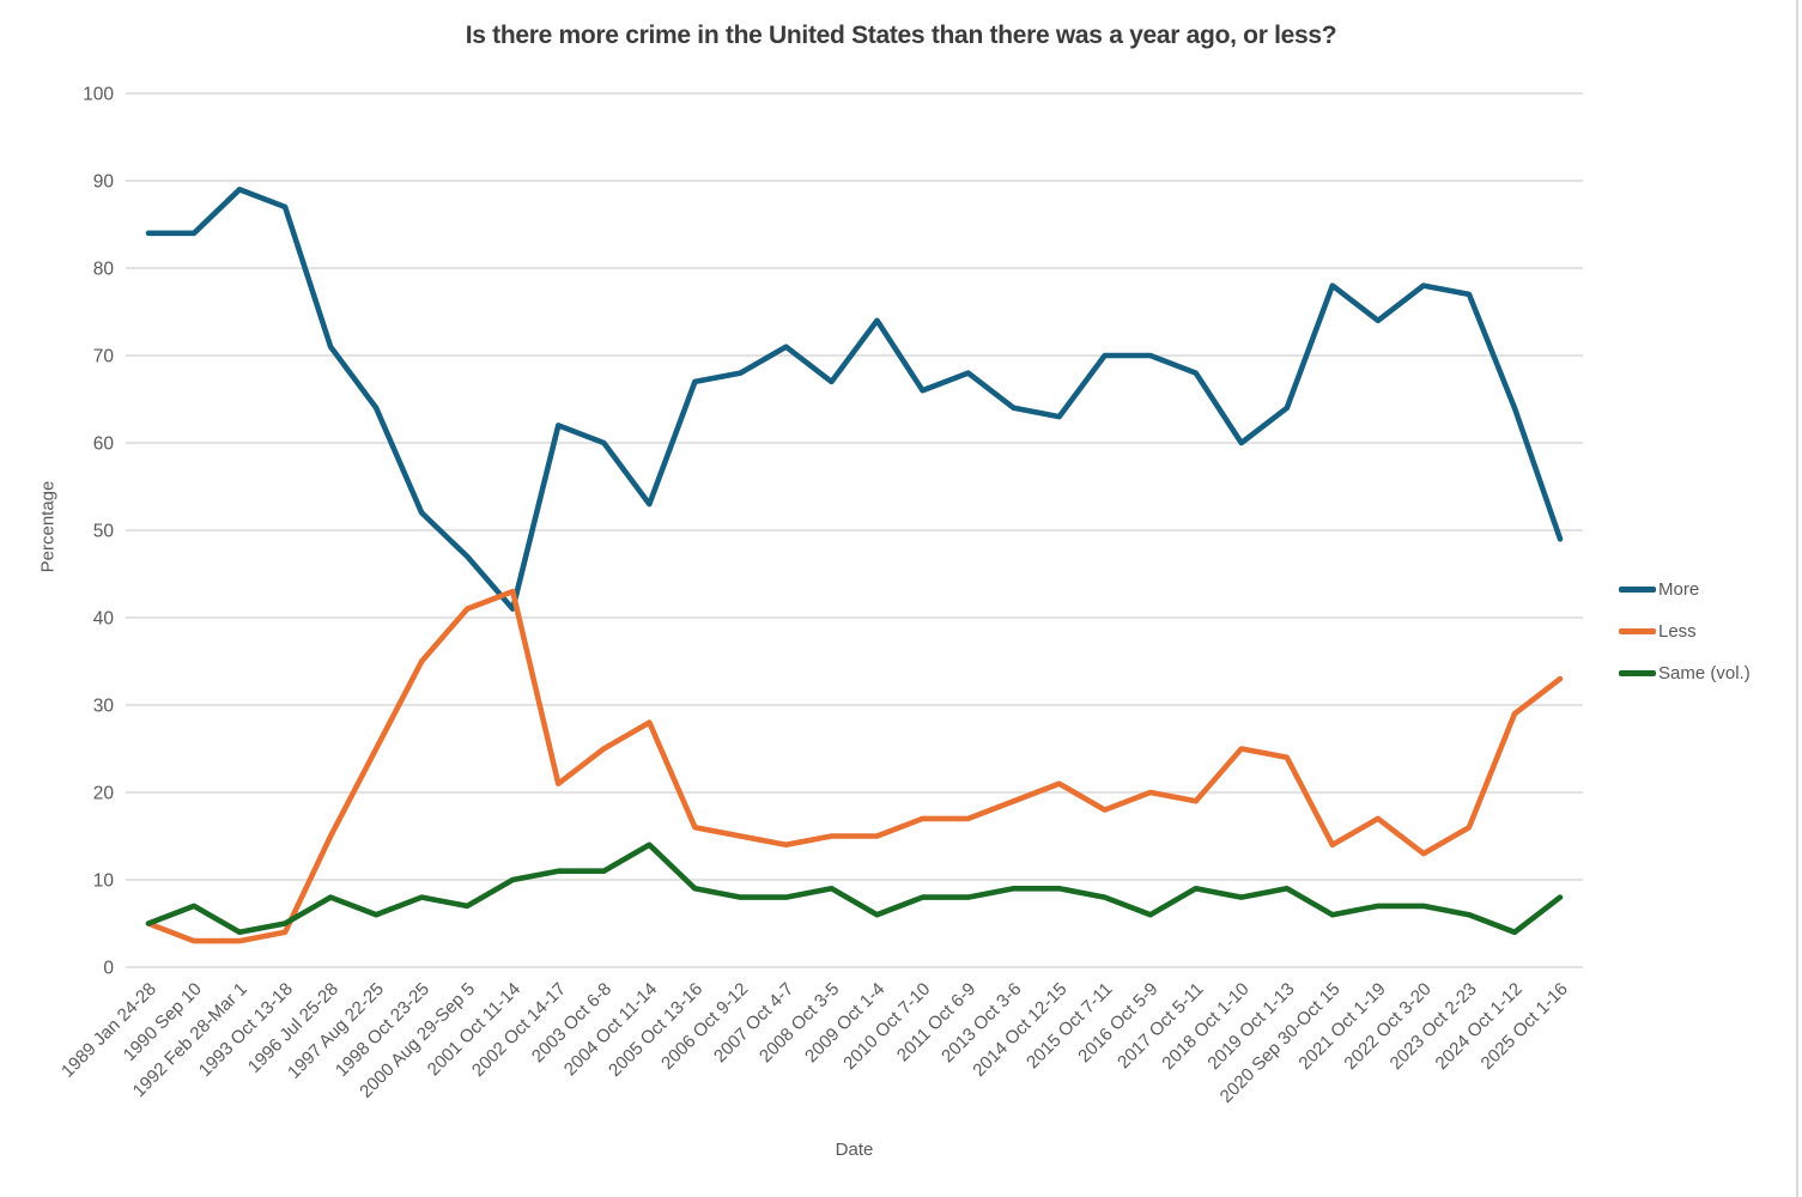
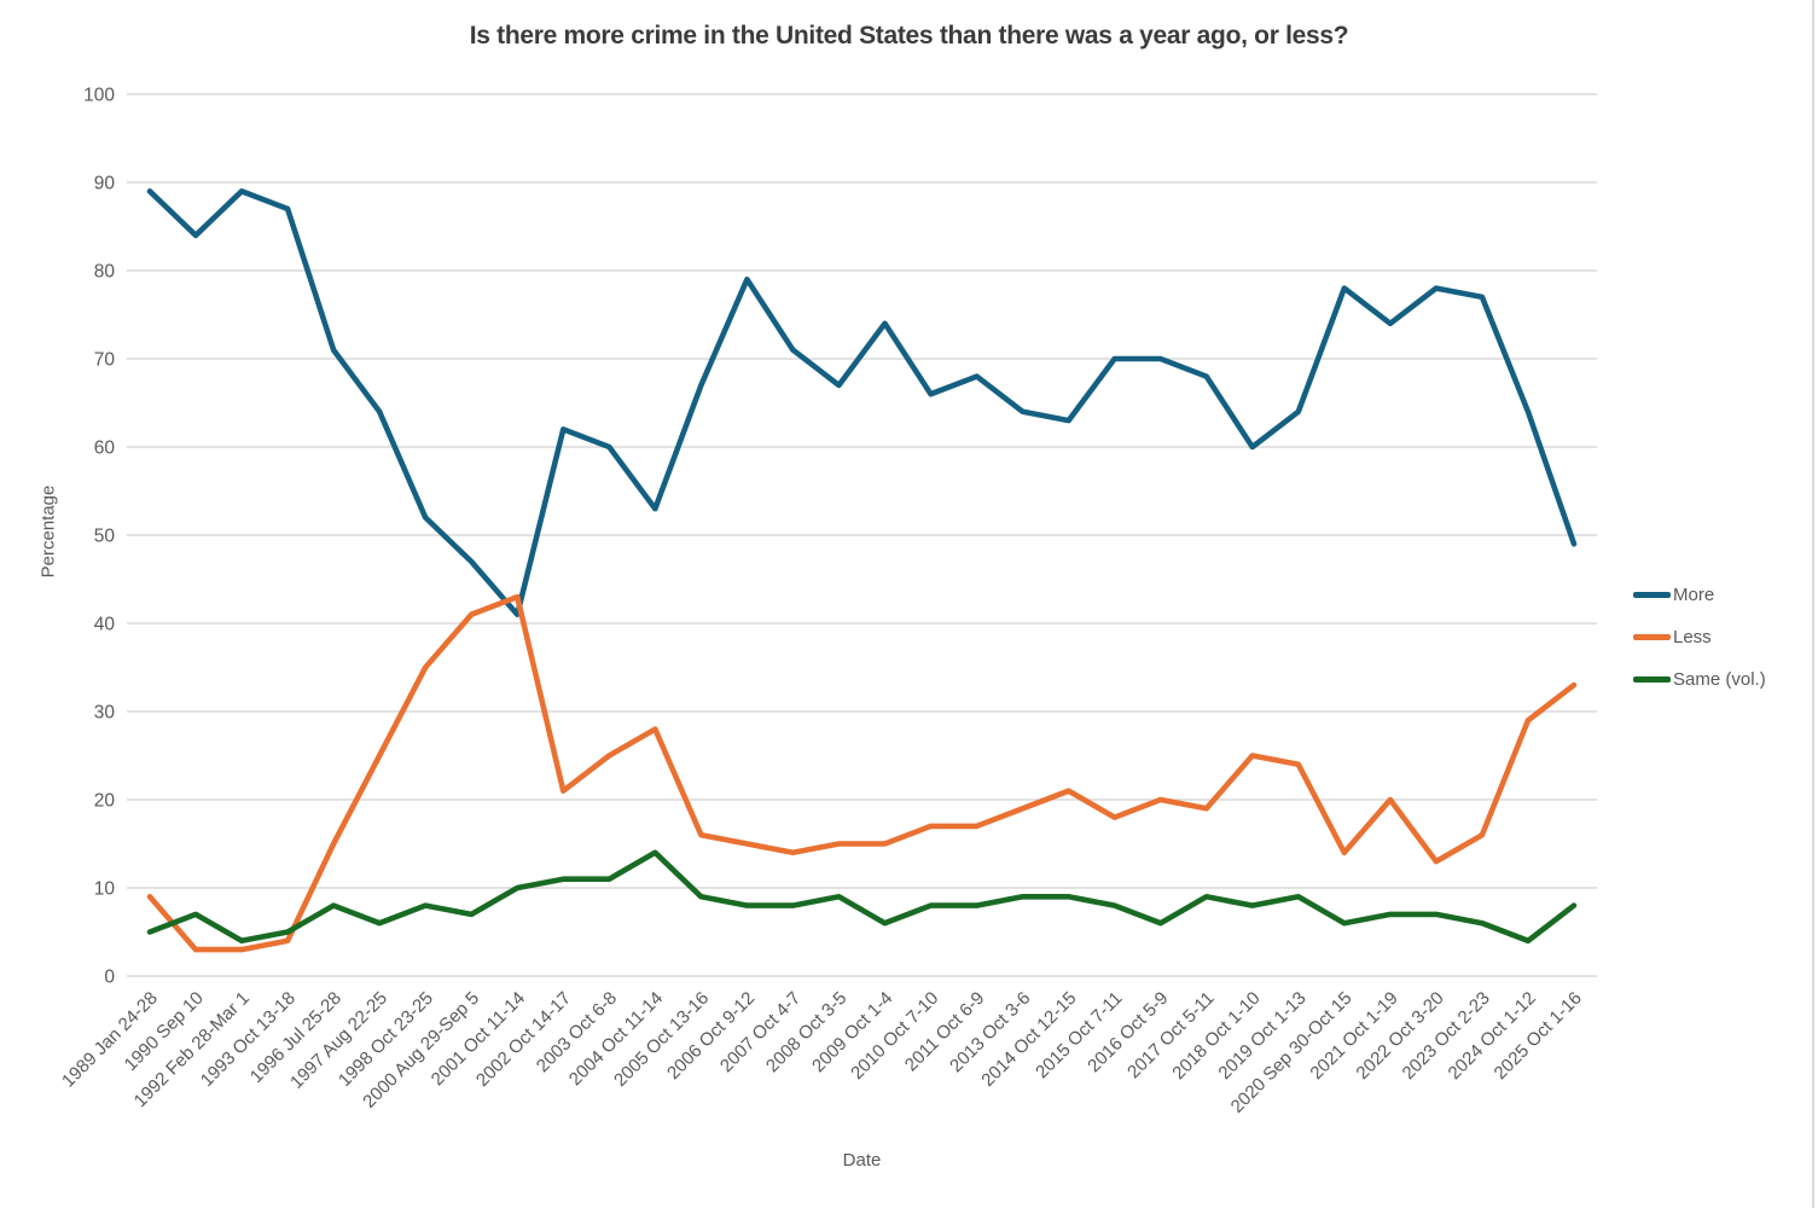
More/1989 Jan 24-28: 84 -> 89
Less/1989 Jan 24-28: 5 -> 9
More/2006 Oct 9-12: 68 -> 79
Less/2021 Oct 1-19: 17 -> 20
